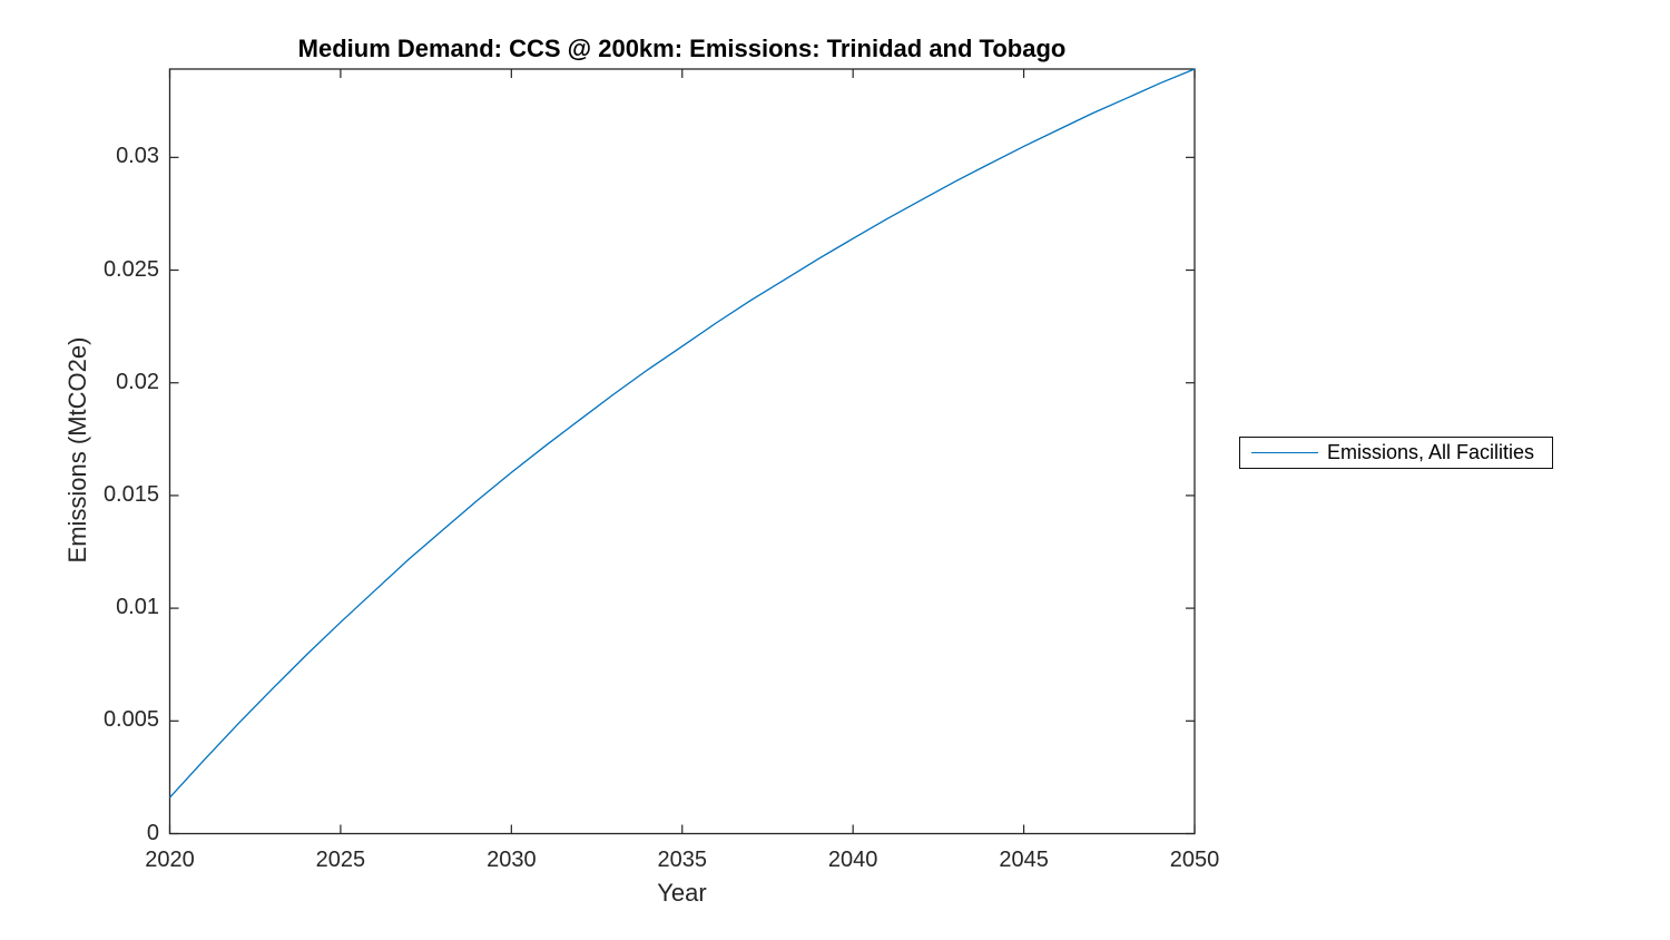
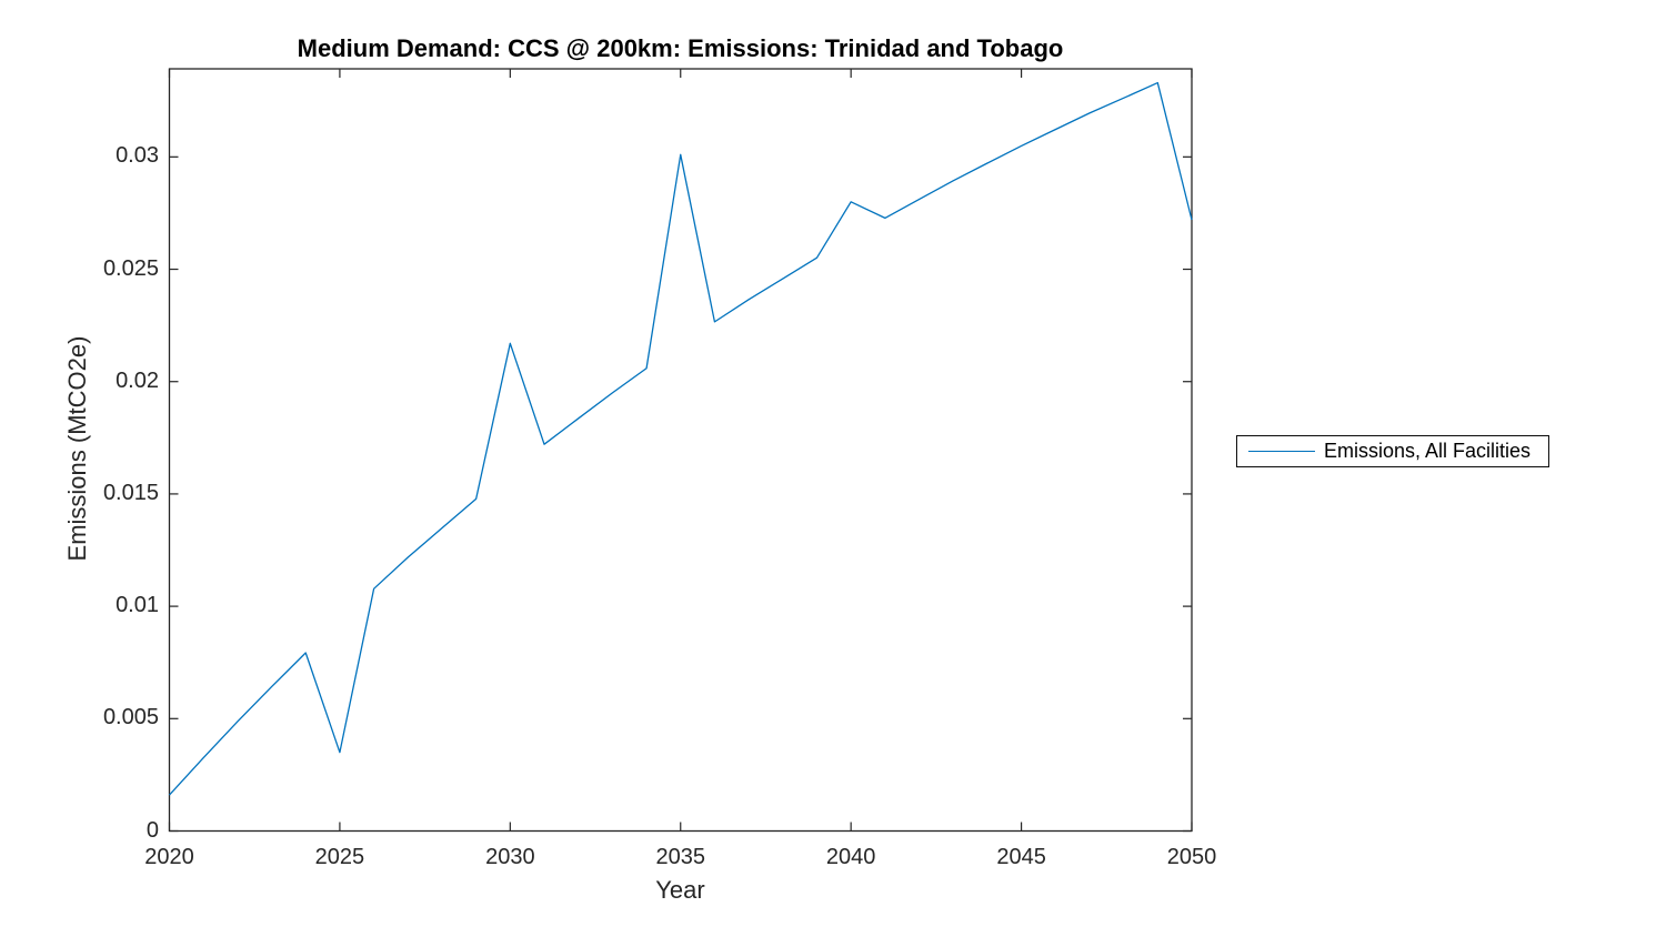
2025: 0.0094 -> 0.0035
2030: 0.0160 -> 0.0217
2035: 0.0216 -> 0.0301
2040: 0.0264 -> 0.0280
2050: 0.0339 -> 0.0272
